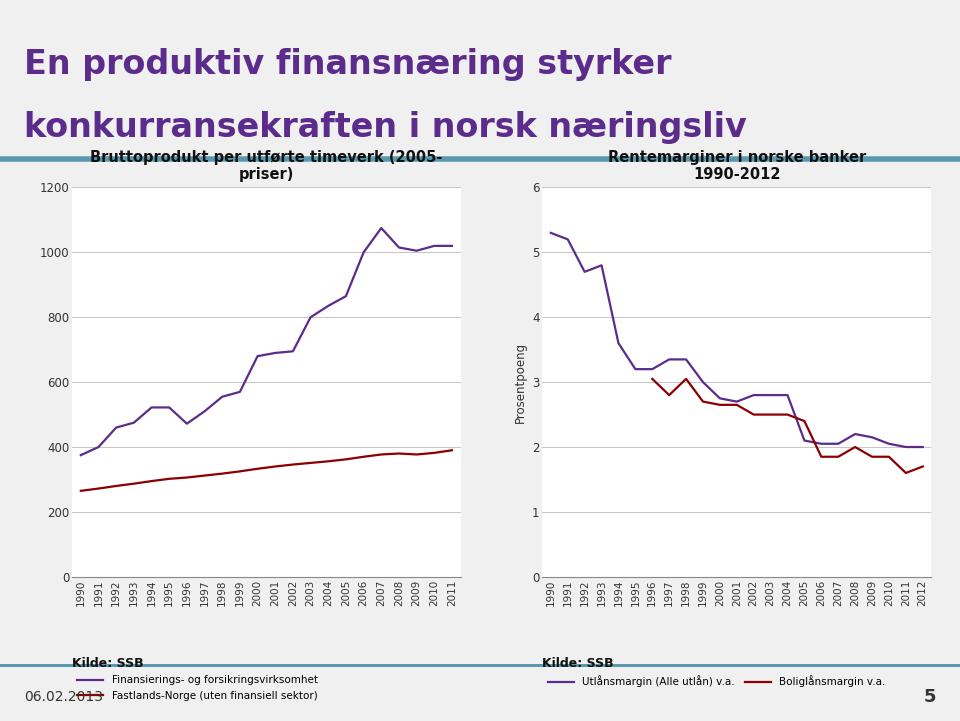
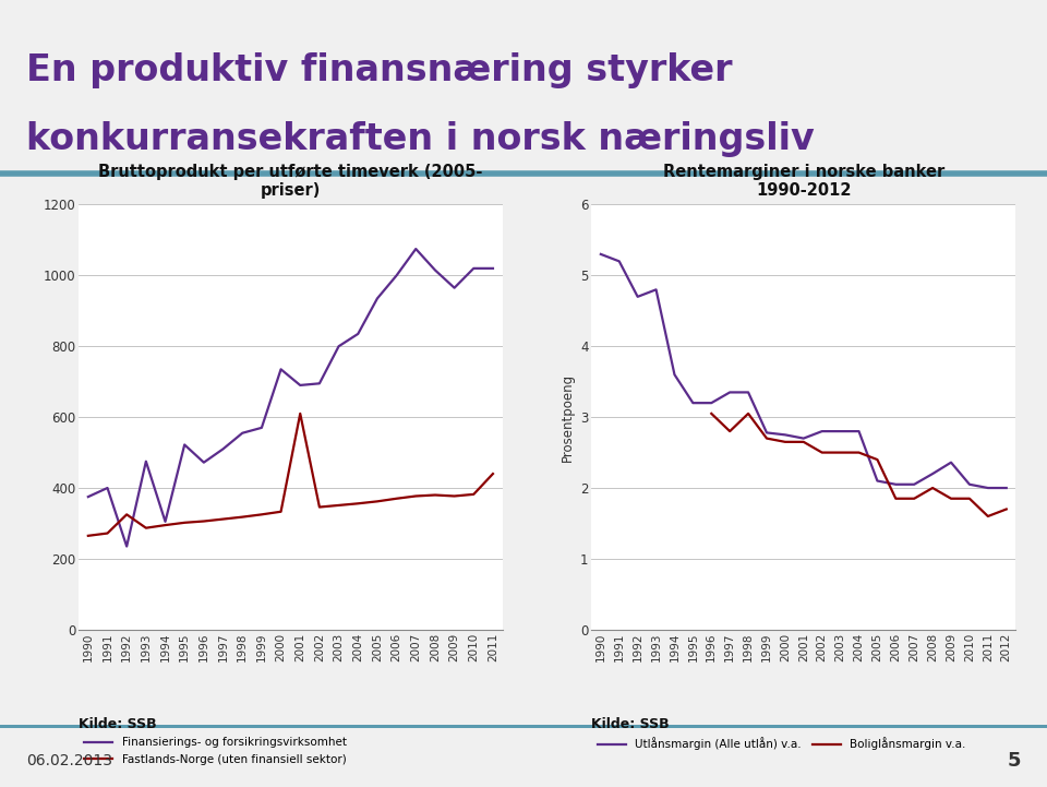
Bruttoprodukt per utførte timeverk (2005- priser)/Finansierings- og forsikringsvirksomhet/1992: 460 -> 235
Bruttoprodukt per utførte timeverk (2005- priser)/Fastlands-Norge (uten finansiell sektor)/1992: 280 -> 325
Bruttoprodukt per utførte timeverk (2005- priser)/Finansierings- og forsikringsvirksomhet/1994: 522 -> 305
Bruttoprodukt per utførte timeverk (2005- priser)/Finansierings- og forsikringsvirksomhet/2000: 680 -> 735
Bruttoprodukt per utførte timeverk (2005- priser)/Fastlands-Norge (uten finansiell sektor)/2001: 340 -> 610
Bruttoprodukt per utførte timeverk (2005- priser)/Finansierings- og forsikringsvirksomhet/2005: 865 -> 935
Bruttoprodukt per utførte timeverk (2005- priser)/Finansierings- og forsikringsvirksomhet/2009: 1005 -> 965
Bruttoprodukt per utførte timeverk (2005- priser)/Fastlands-Norge (uten finansiell sektor)/2011: 390 -> 440
Rentemarginer i norske banker 1990-2012/Utlånsmargin (Alle utlån) v.a./1999: 3.00 -> 2.78
Rentemarginer i norske banker 1990-2012/Utlånsmargin (Alle utlån) v.a./2009: 2.15 -> 2.36
